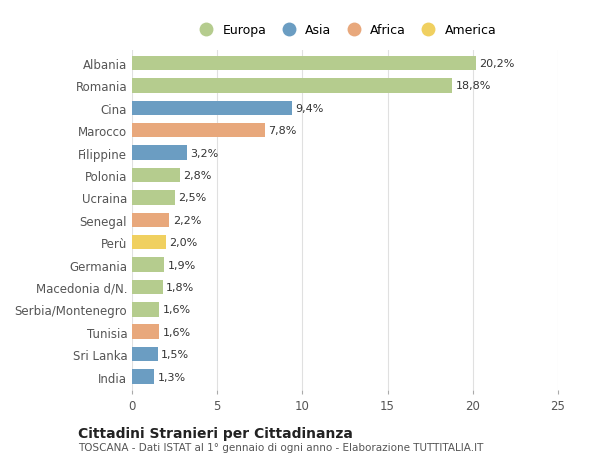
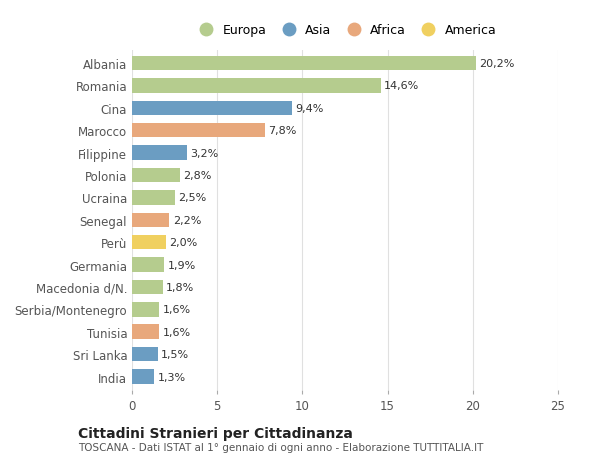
Romania: 18,8% -> 14,6%
